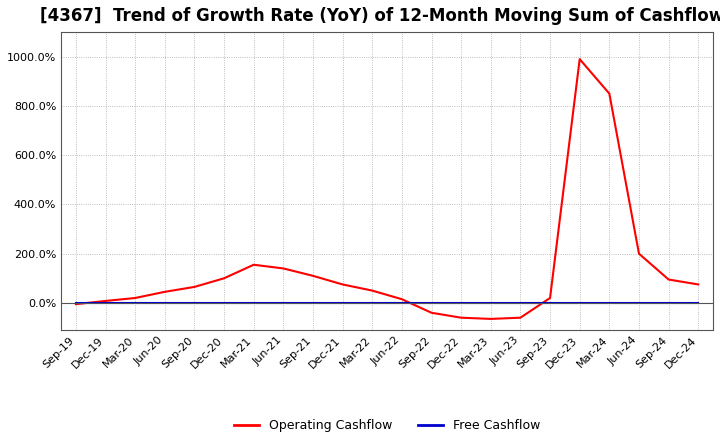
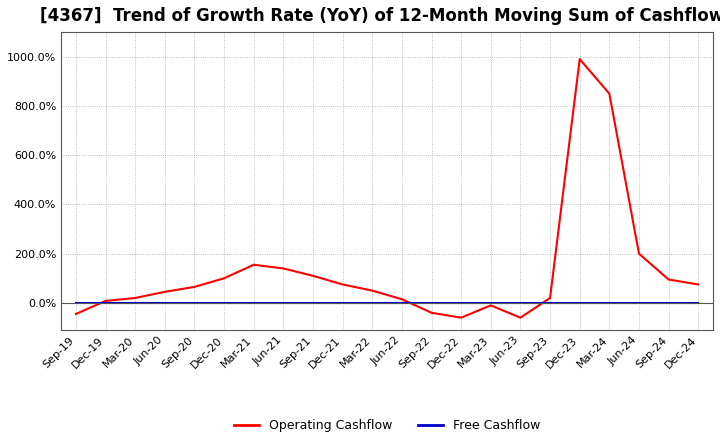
Operating Cashflow/Sep-19: -5% -> -45%
Operating Cashflow/Mar-23: -65% -> -10%
